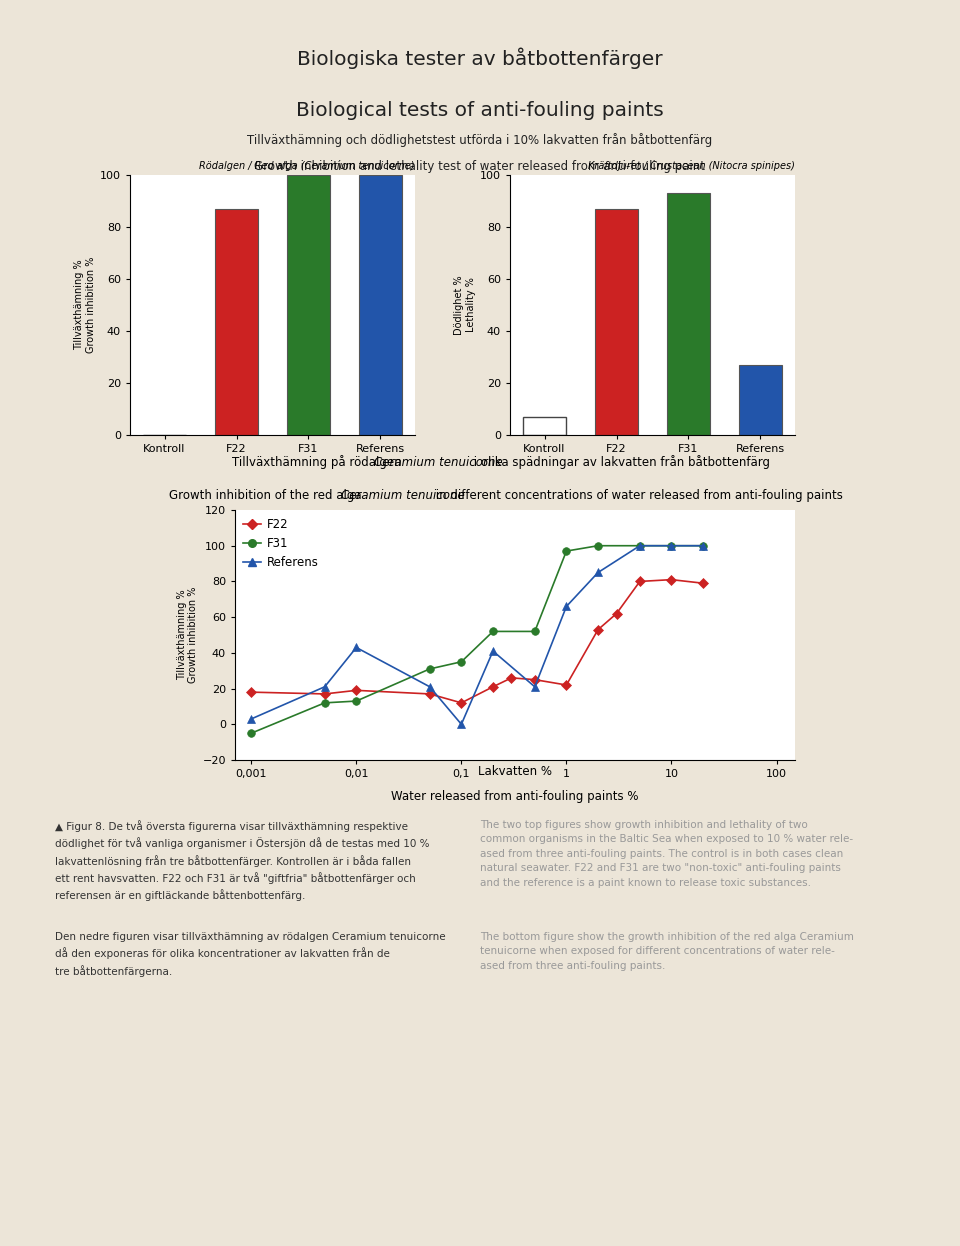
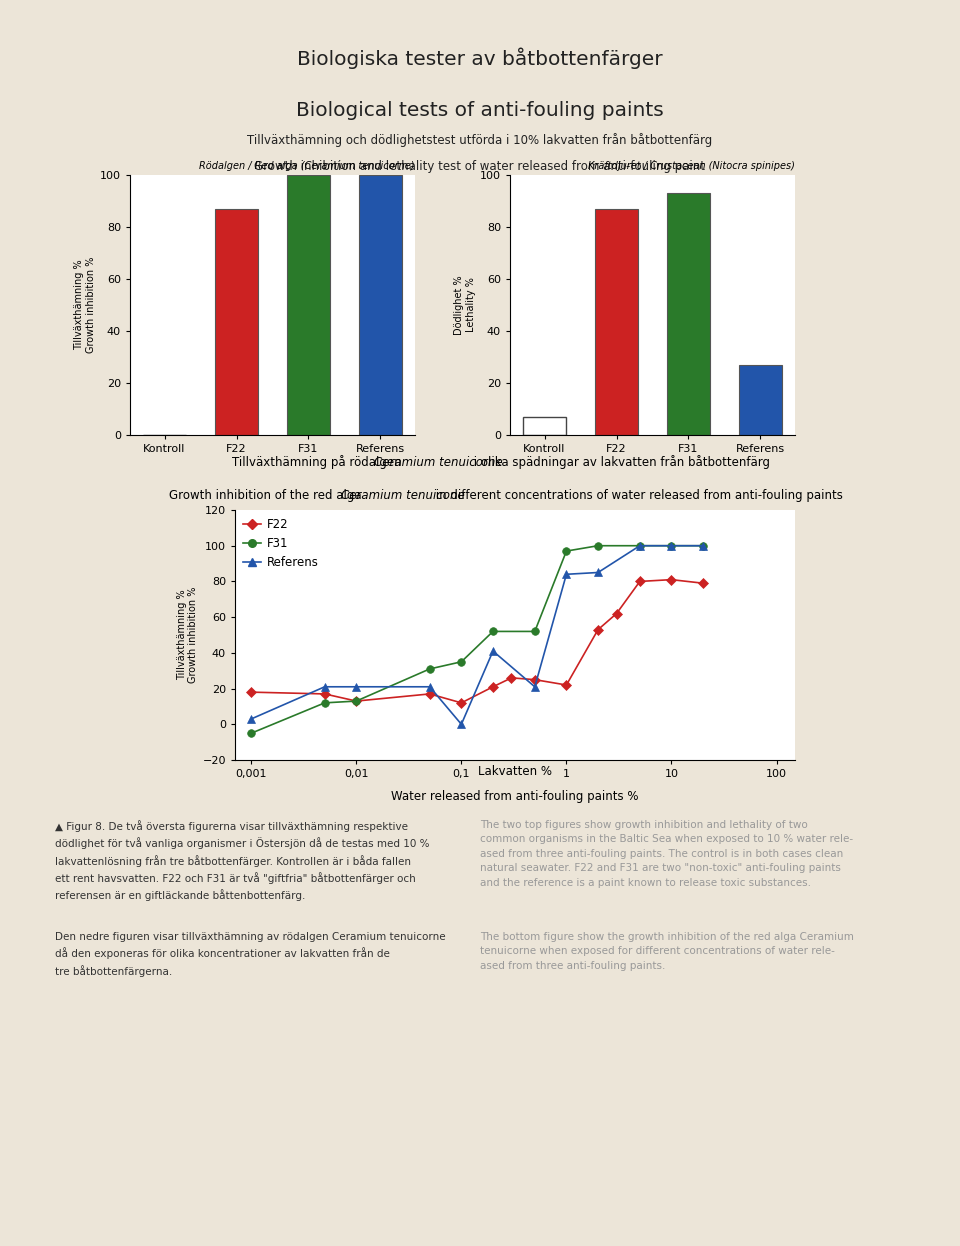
F22/0,01: 19 -> 13
Referens/0,01: 43 -> 21
Referens/1: 66 -> 84
